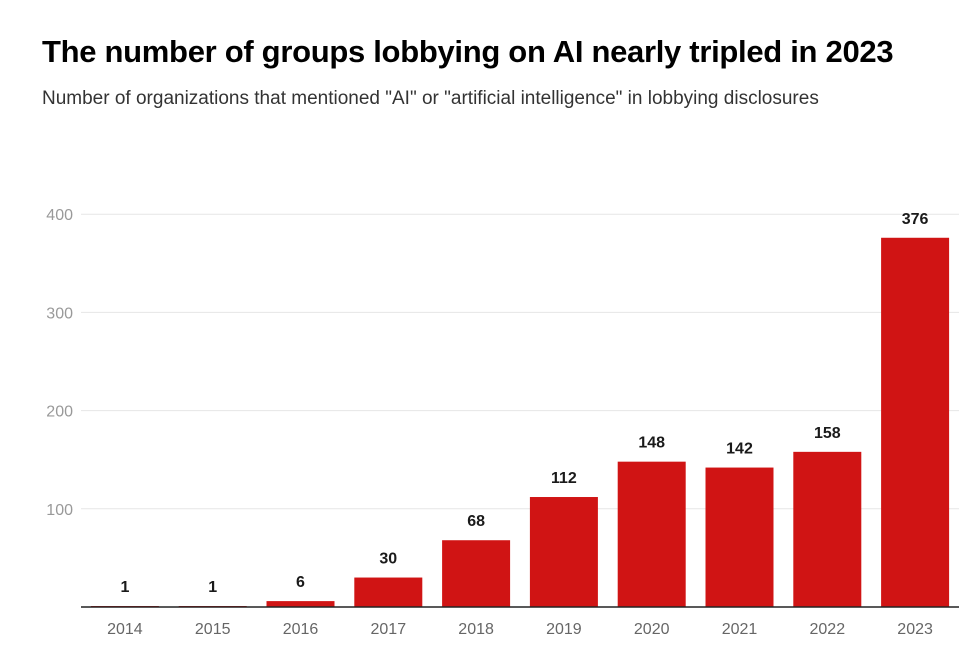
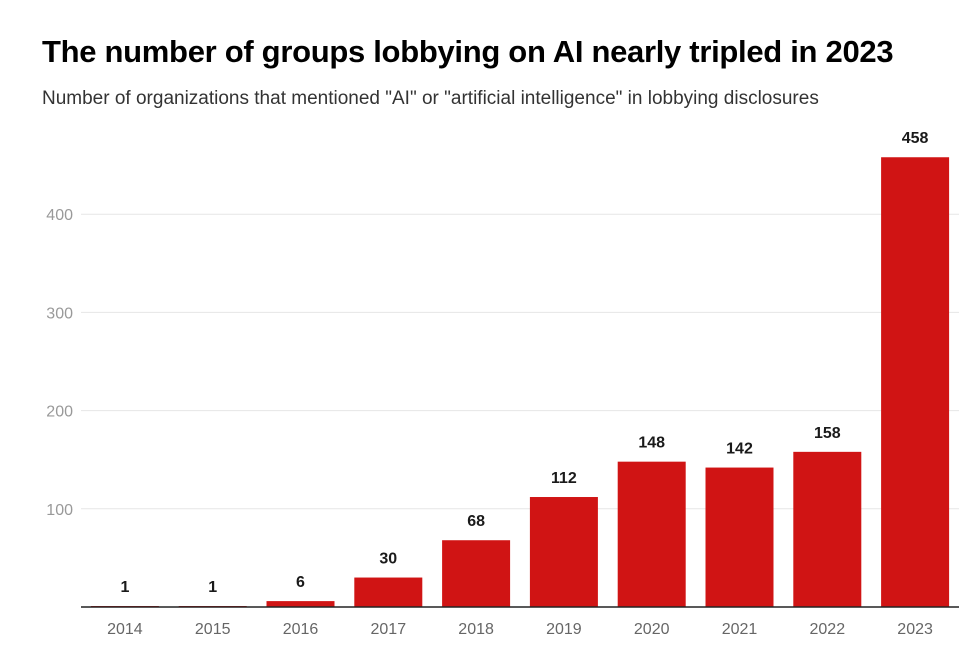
2023: 376 -> 458
